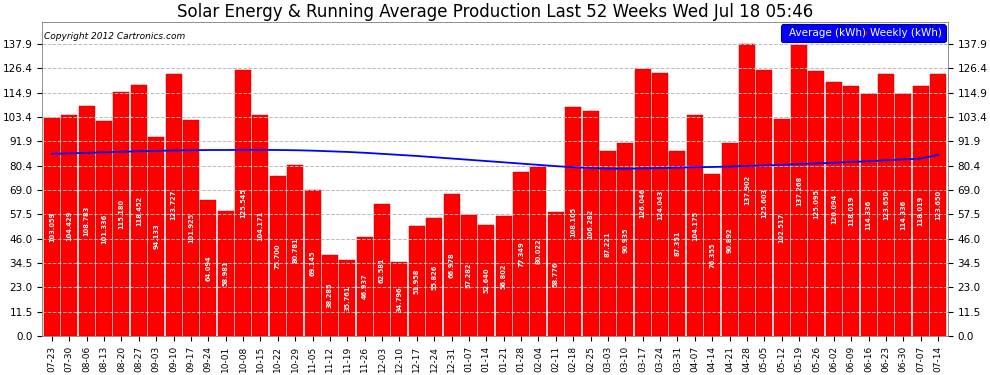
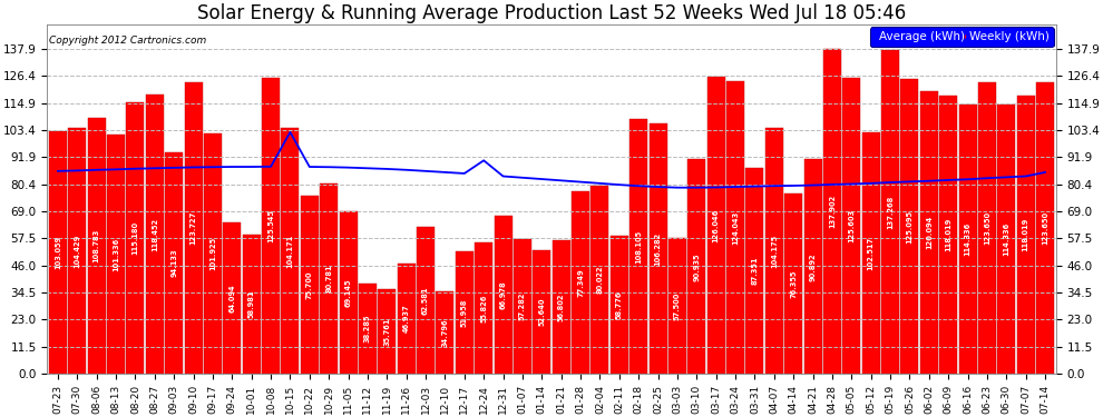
Average (kWh)/10-15: 87.9 -> 102.5
Average (kWh)/12-24: 84.4 -> 90.5
Weekly (kWh)/03-03: 87.2 -> 57.5
